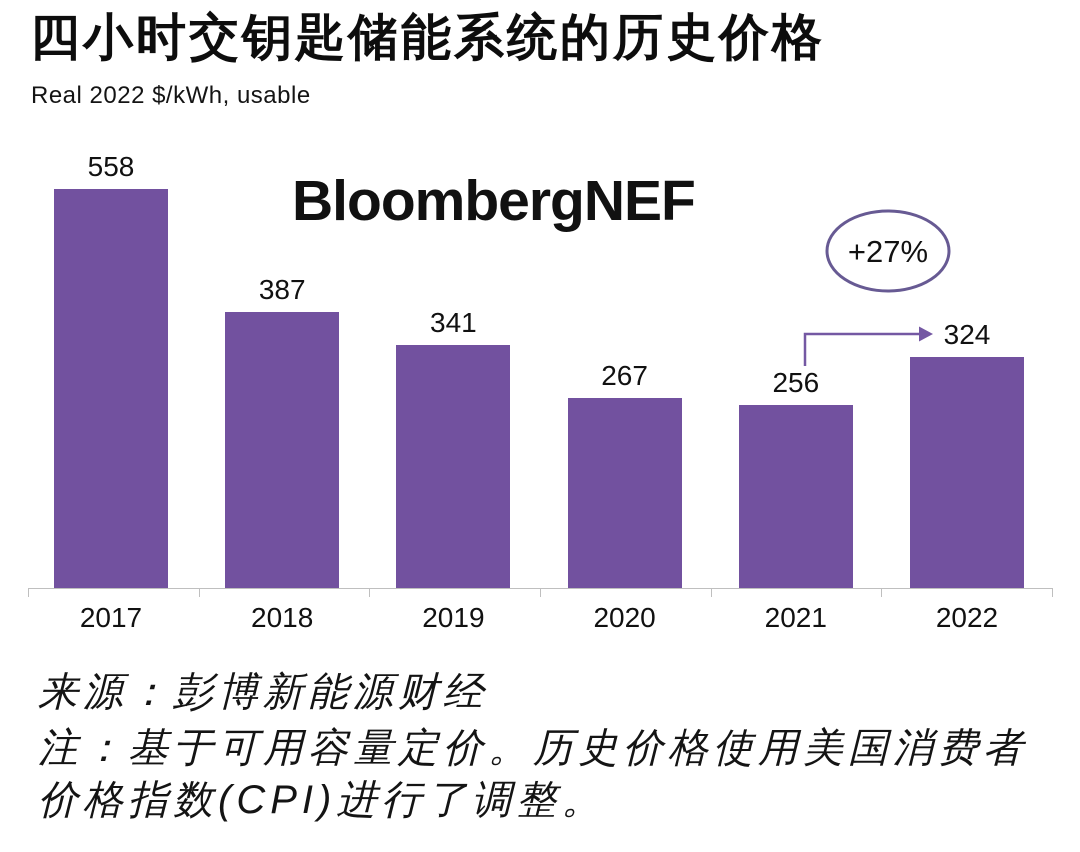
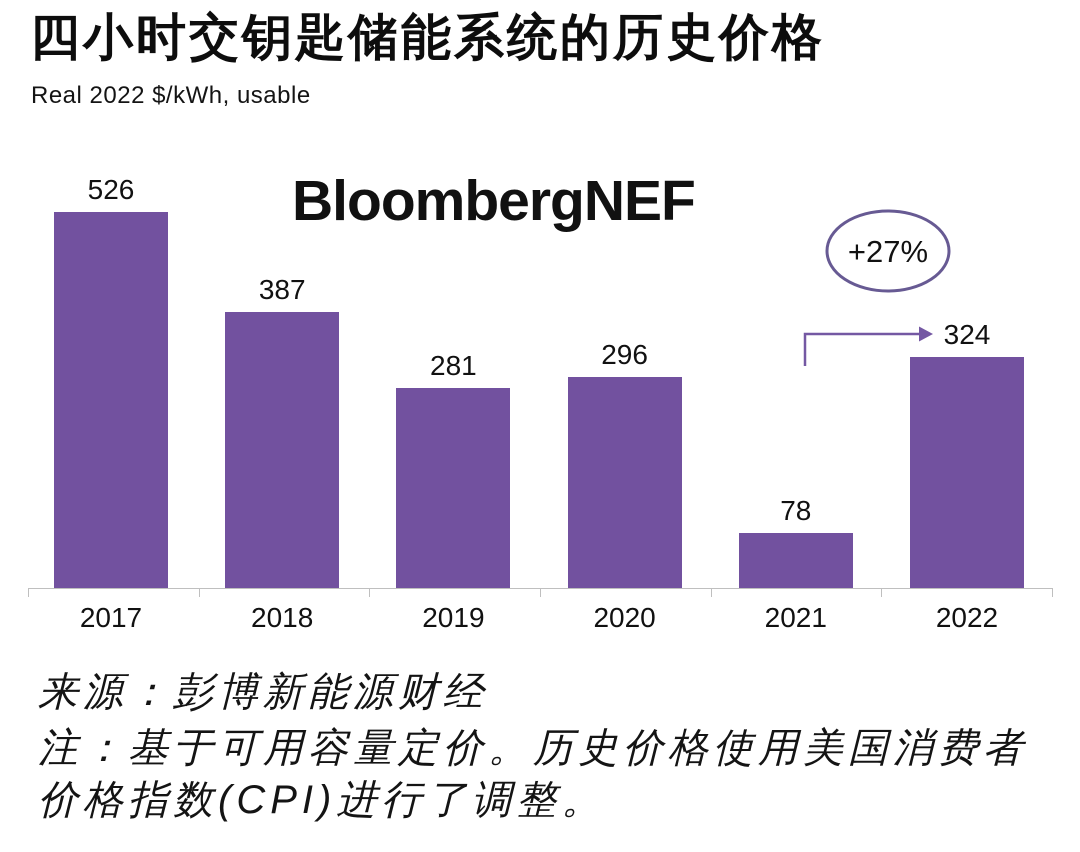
2017: 558 -> 526
2019: 341 -> 281
2020: 267 -> 296
2021: 256 -> 78
